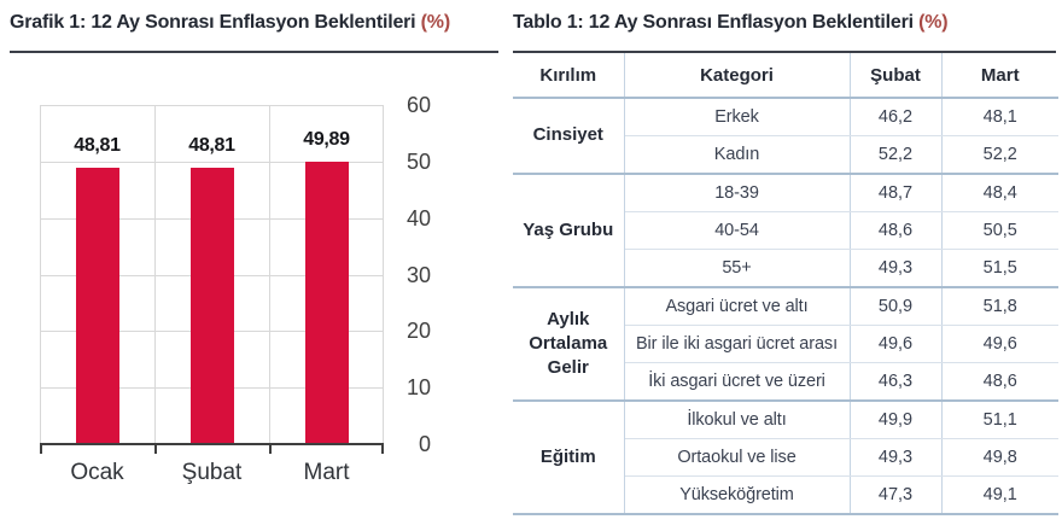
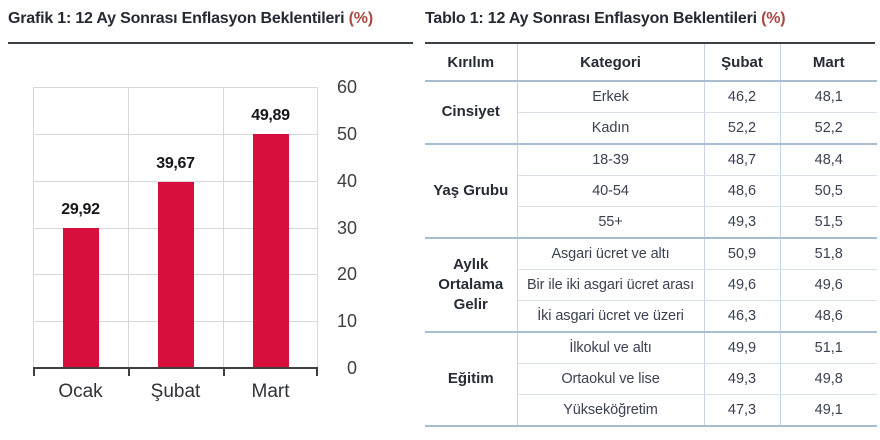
Grafik 1: 12 Ay Sonrası Enflasyon Beklentileri (%)/Ocak: 48,81 -> 29,92
Grafik 1: 12 Ay Sonrası Enflasyon Beklentileri (%)/Şubat: 48,81 -> 39,67
